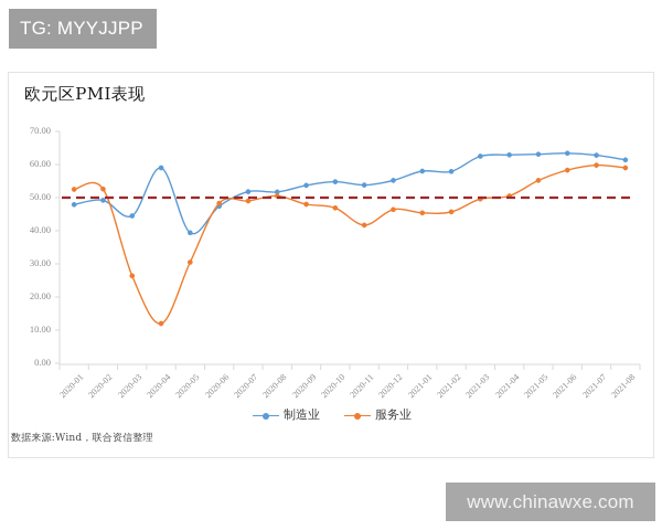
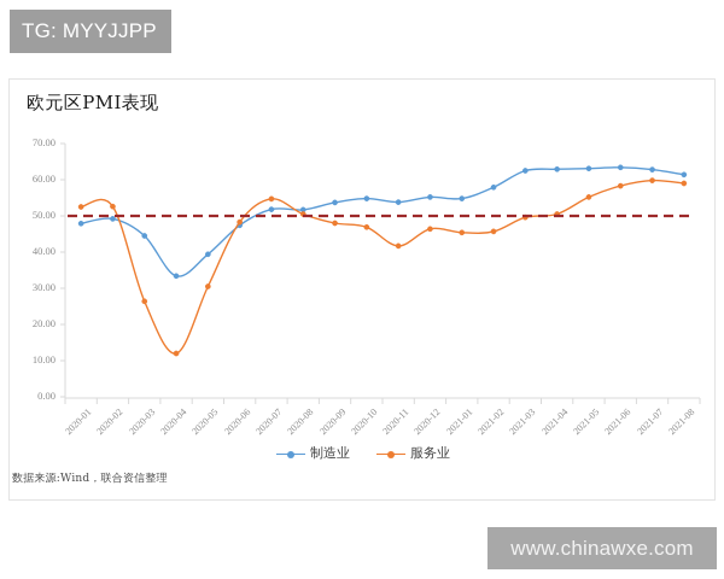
制造业/2020-04: 59 -> 33
服务业/2020-07: 49 -> 55
制造业/2021-01: 58 -> 55
